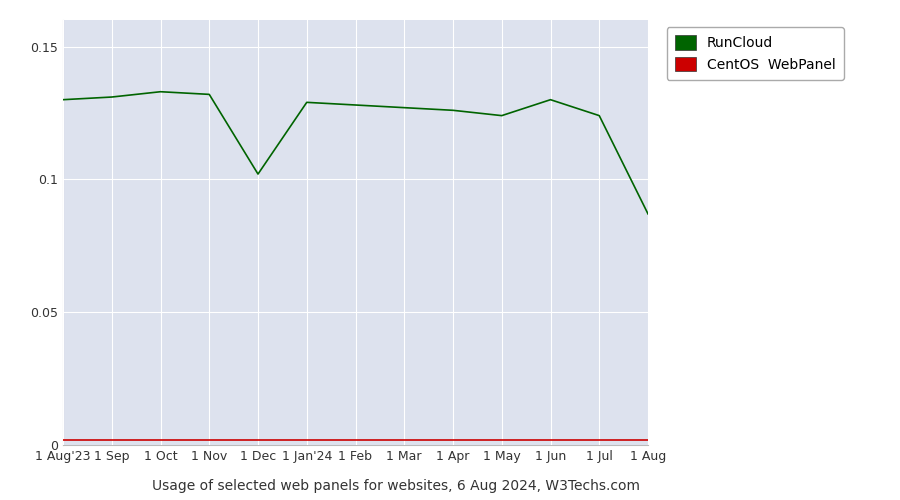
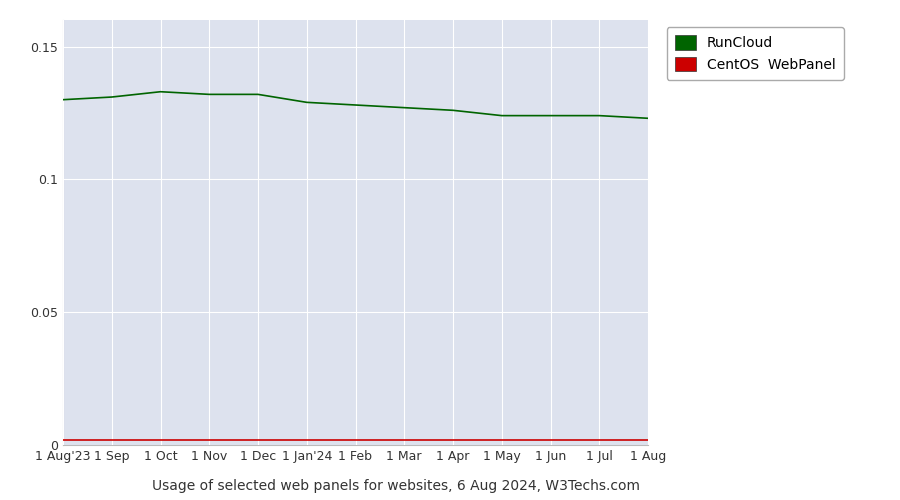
RunCloud/1 Dec: 0.102 -> 0.132
RunCloud/1 Jun: 0.130 -> 0.124
RunCloud/1 Aug: 0.087 -> 0.123
